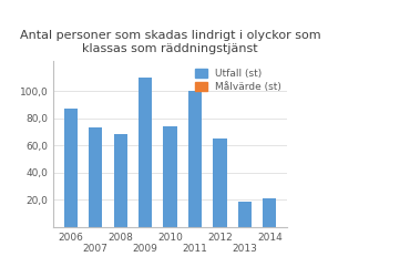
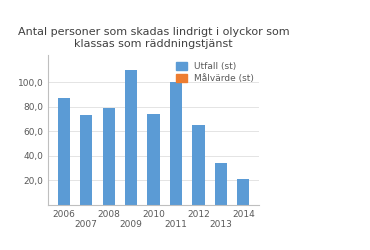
2008: 68 -> 79
2013: 19 -> 34
